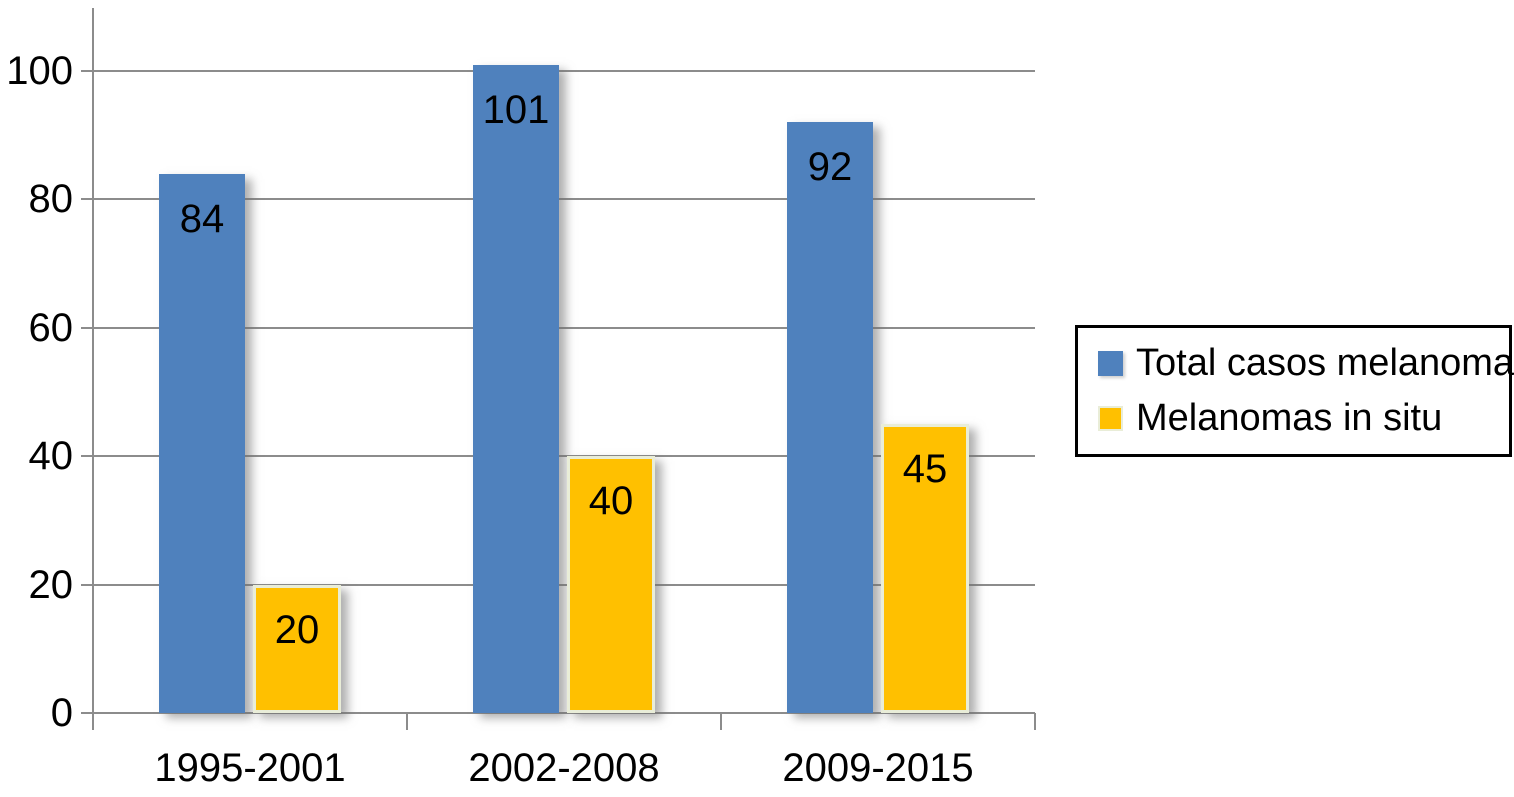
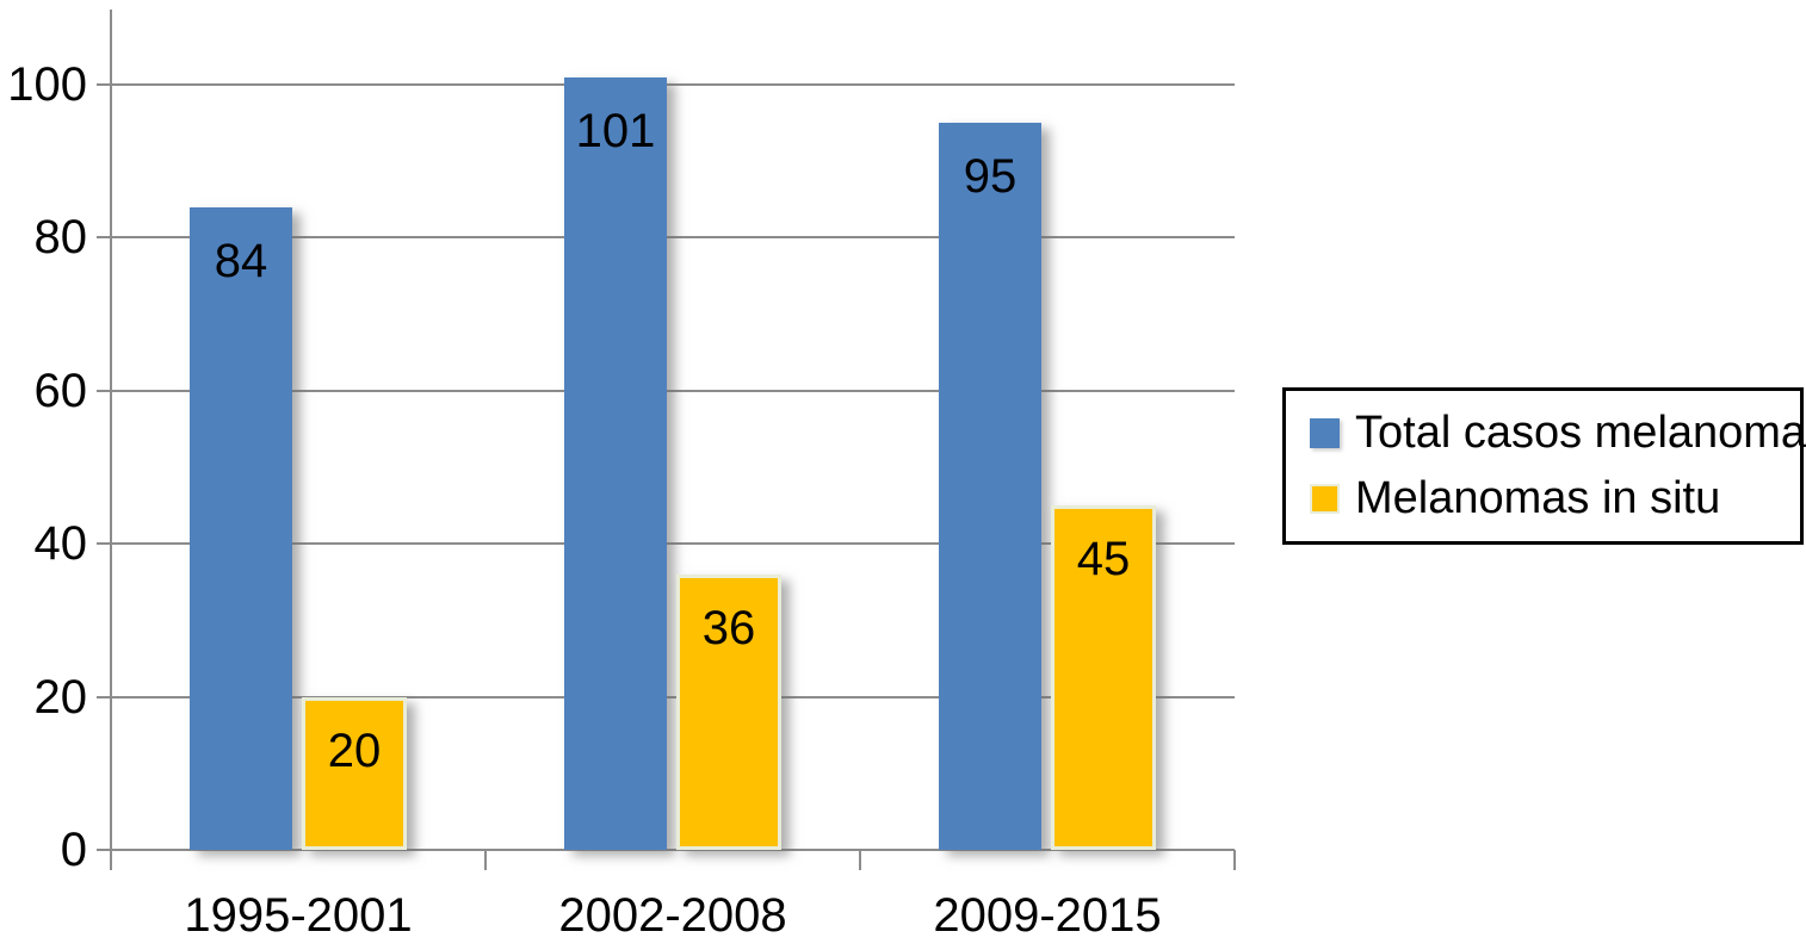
Melanomas in situ/2002-2008: 40 -> 36
Total casos melanoma/2009-2015: 92 -> 95
